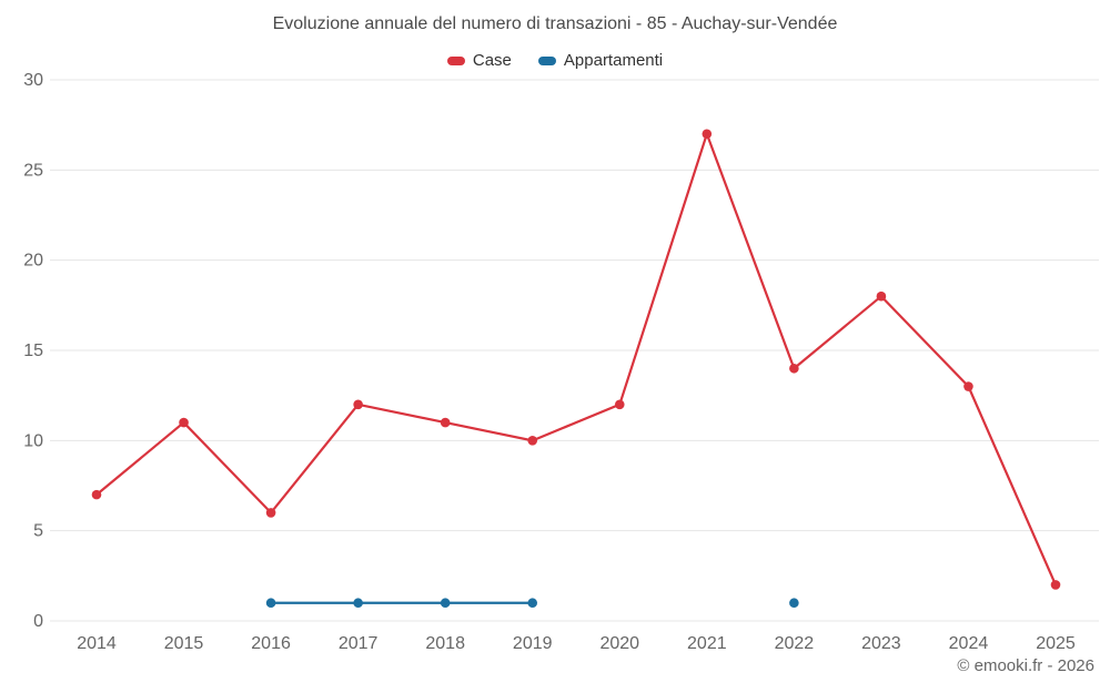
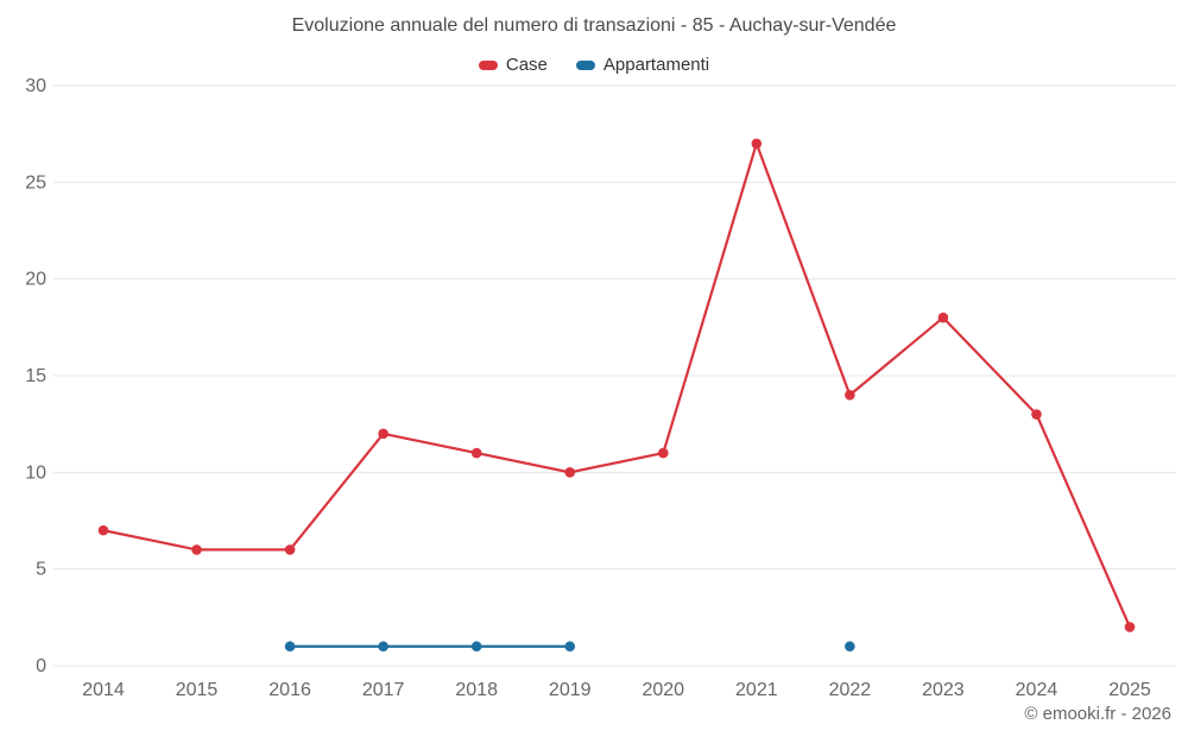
Case/2015: 11 -> 6
Case/2020: 12 -> 11
